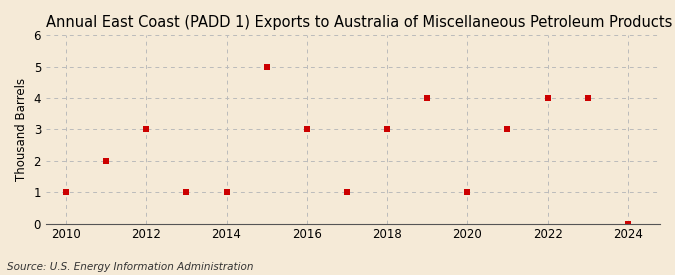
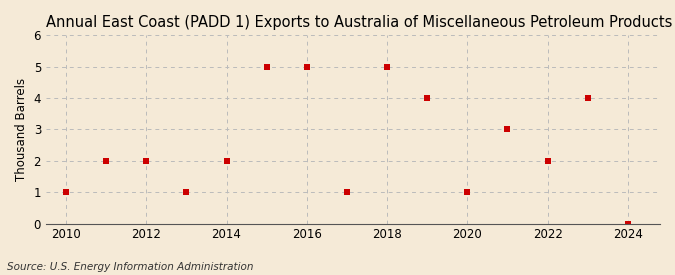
2012: 3 -> 2
2014: 1 -> 2
2016: 3 -> 5
2018: 3 -> 5
2022: 4 -> 2
